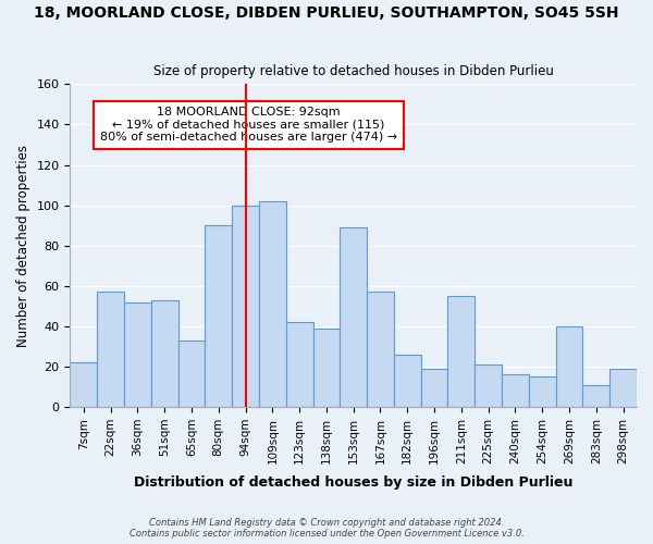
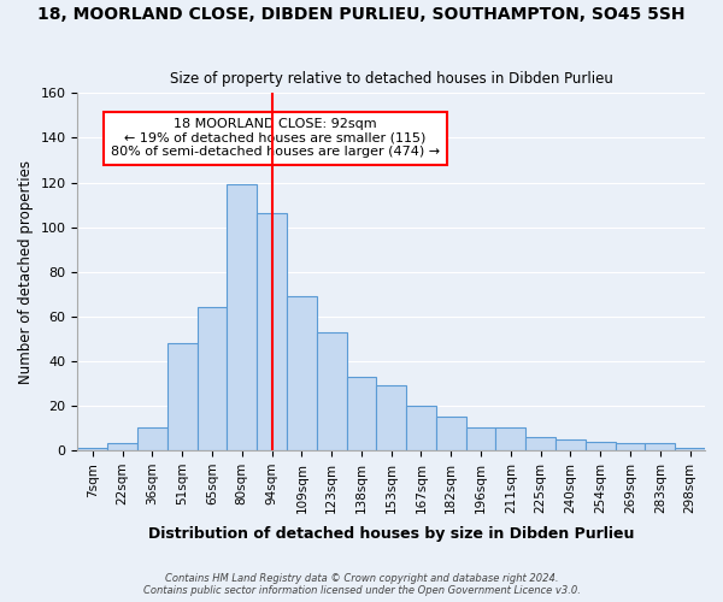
7sqm: 22 -> 1
22sqm: 57 -> 3
36sqm: 52 -> 10
51sqm: 53 -> 48
65sqm: 33 -> 64
80sqm: 90 -> 119
94sqm: 100 -> 106
109sqm: 102 -> 69
123sqm: 42 -> 53
138sqm: 39 -> 33
153sqm: 89 -> 29
167sqm: 57 -> 20
182sqm: 26 -> 15
196sqm: 19 -> 10
211sqm: 55 -> 10
225sqm: 21 -> 6
240sqm: 16 -> 5
254sqm: 15 -> 4
269sqm: 40 -> 3
283sqm: 11 -> 3
298sqm: 19 -> 1
